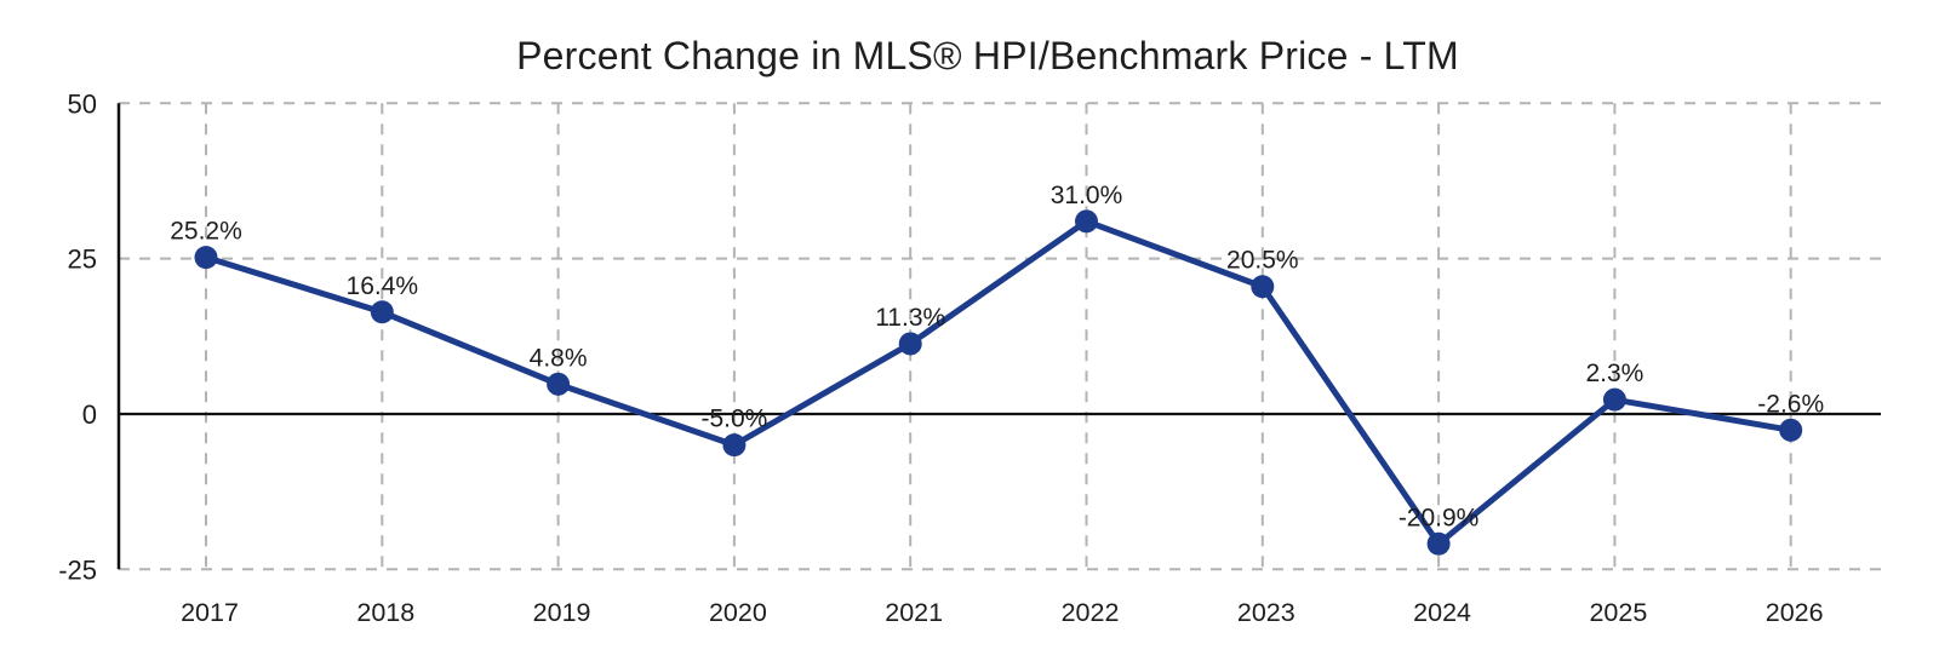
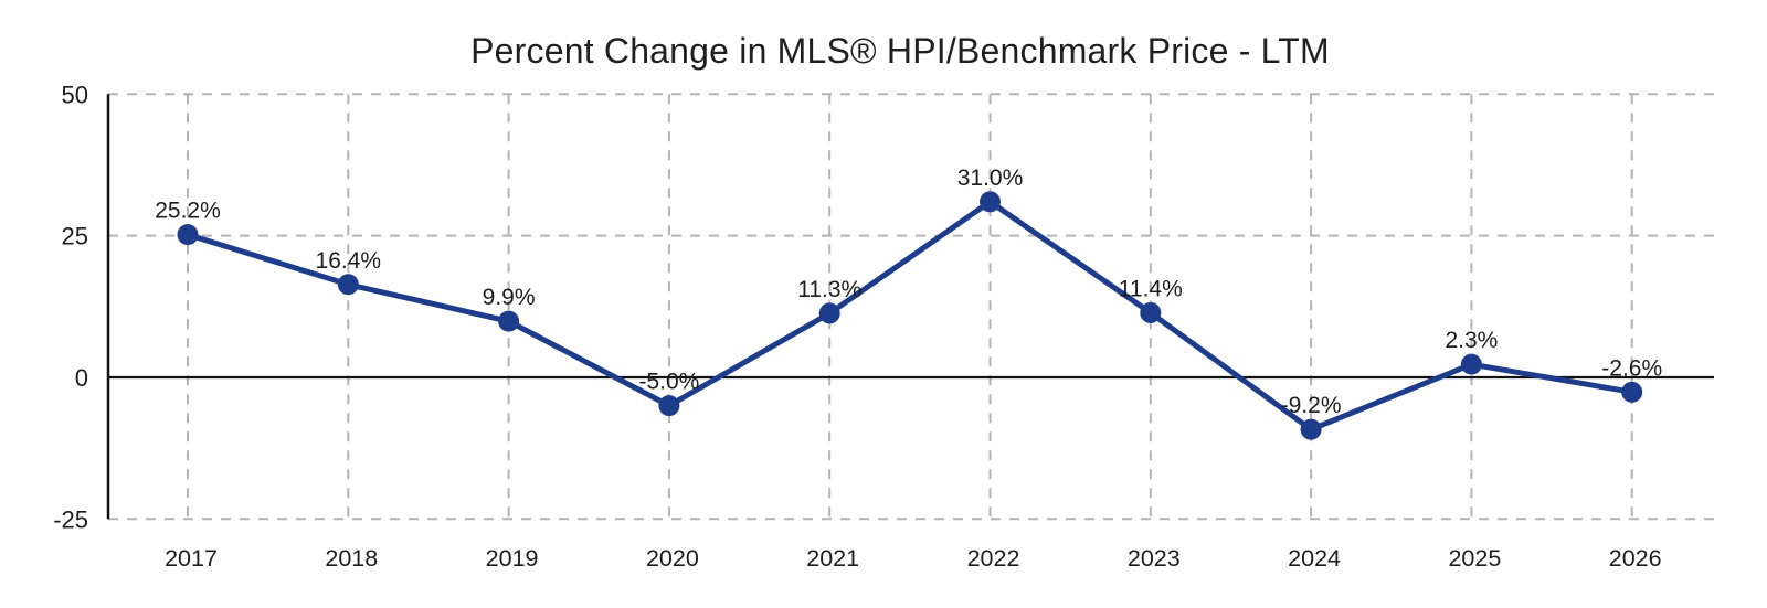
2019: 4.8% -> 9.9%
2023: 20.5% -> 11.4%
2024: -20.9% -> -9.2%
